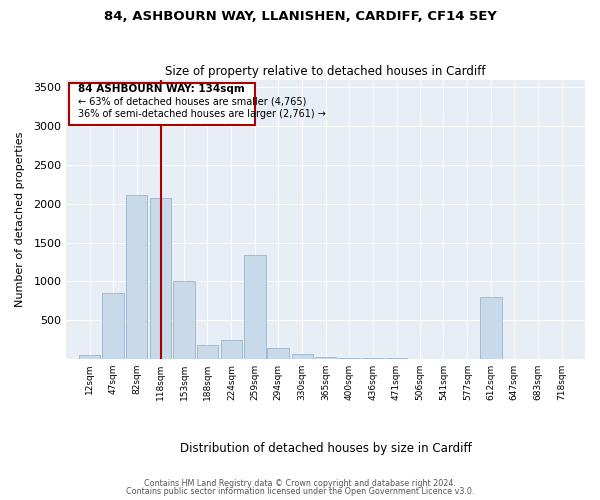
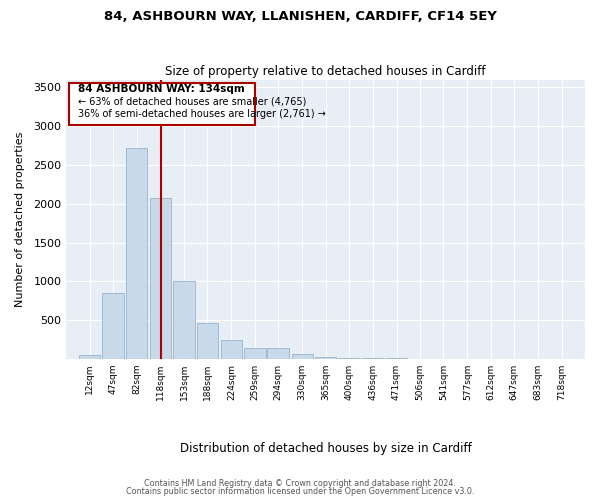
82sqm: 2120 -> 2720
188sqm: 180 -> 460
259sqm: 1340 -> 140
612sqm: 800 -> 0
